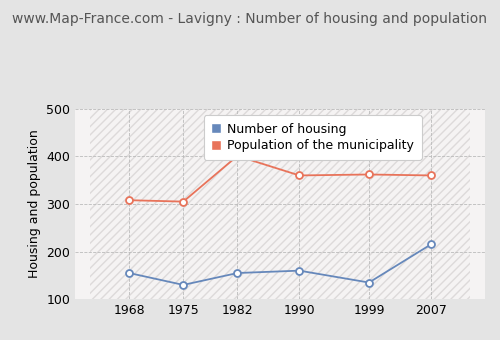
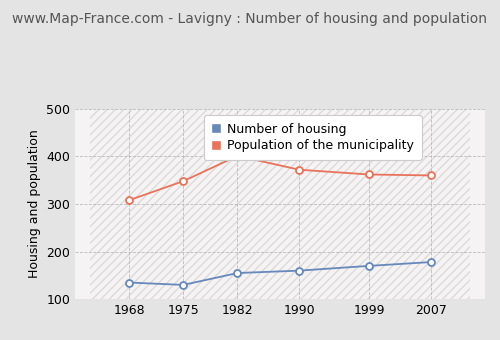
Number of housing/1968: 155 -> 135
Population of the municipality/1975: 305 -> 348
Population of the municipality/1990: 360 -> 372
Number of housing/1999: 135 -> 170
Number of housing/2007: 215 -> 178
